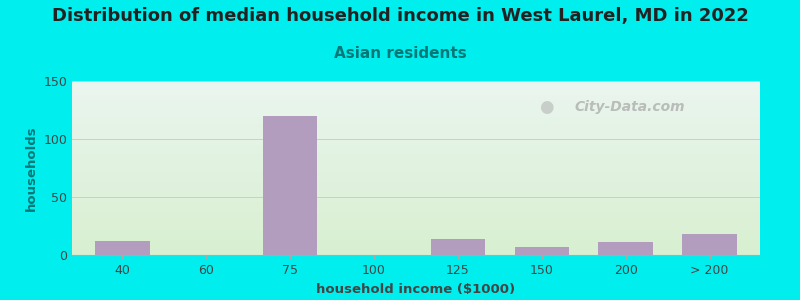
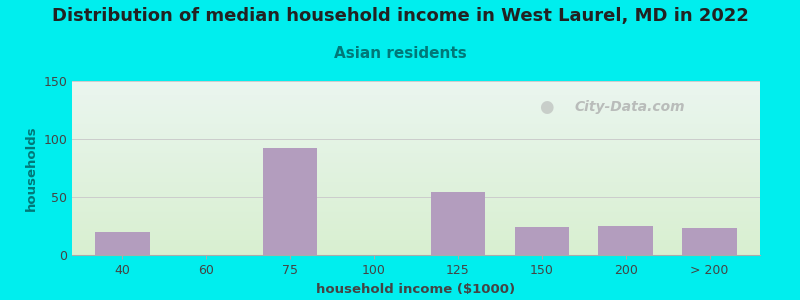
40: 12 -> 20
75: 120 -> 92
125: 14 -> 54
150: 7 -> 24
200: 11 -> 25
> 200: 18 -> 23
